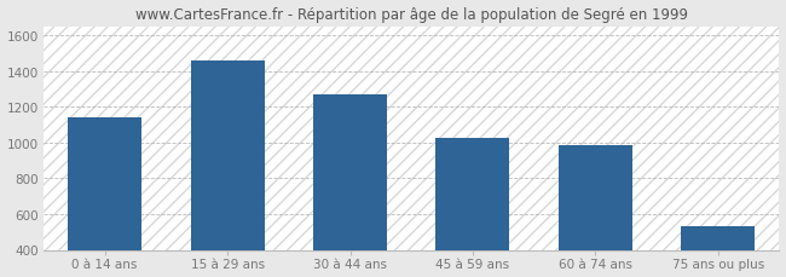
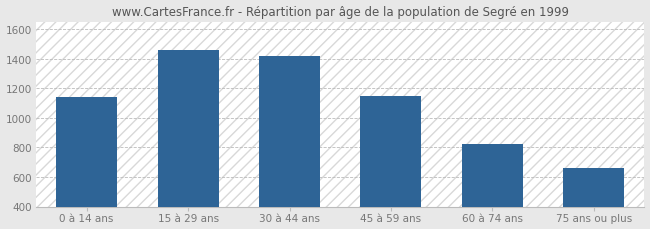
30 à 44 ans: 1260 -> 1420
45 à 59 ans: 1020 -> 1150
60 à 74 ans: 980 -> 820
75 ans ou plus: 530 -> 660
